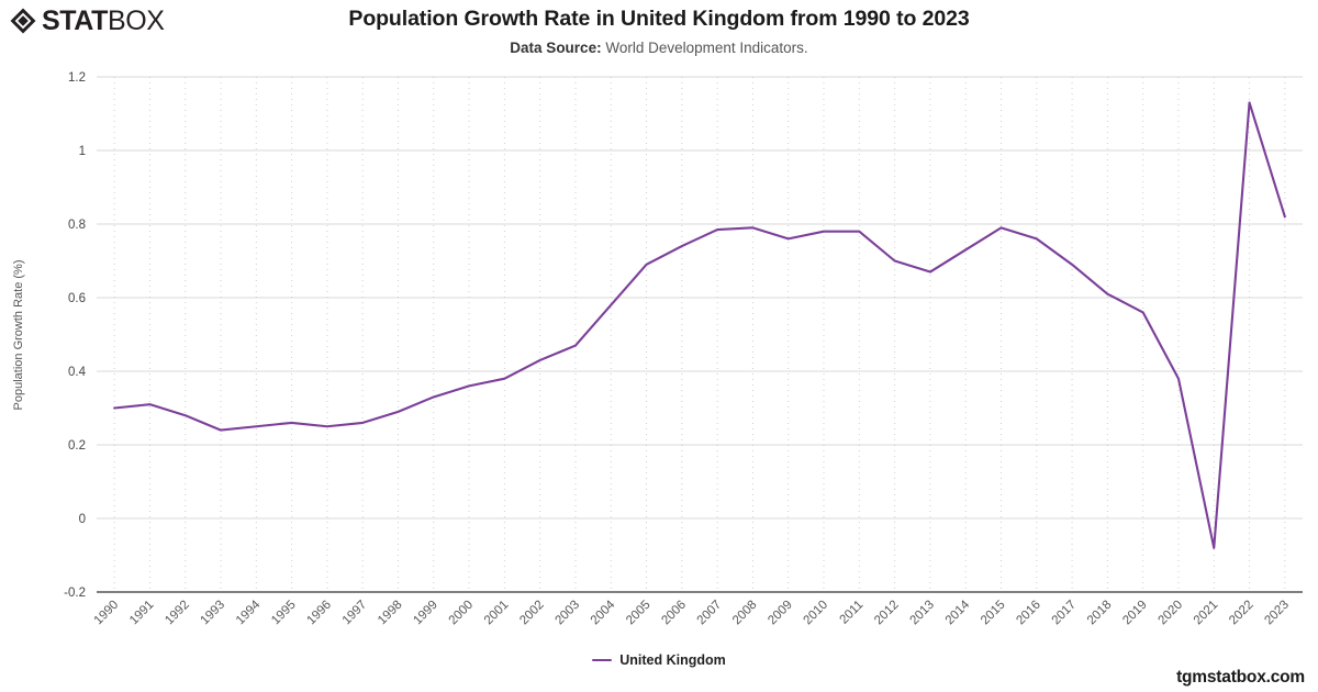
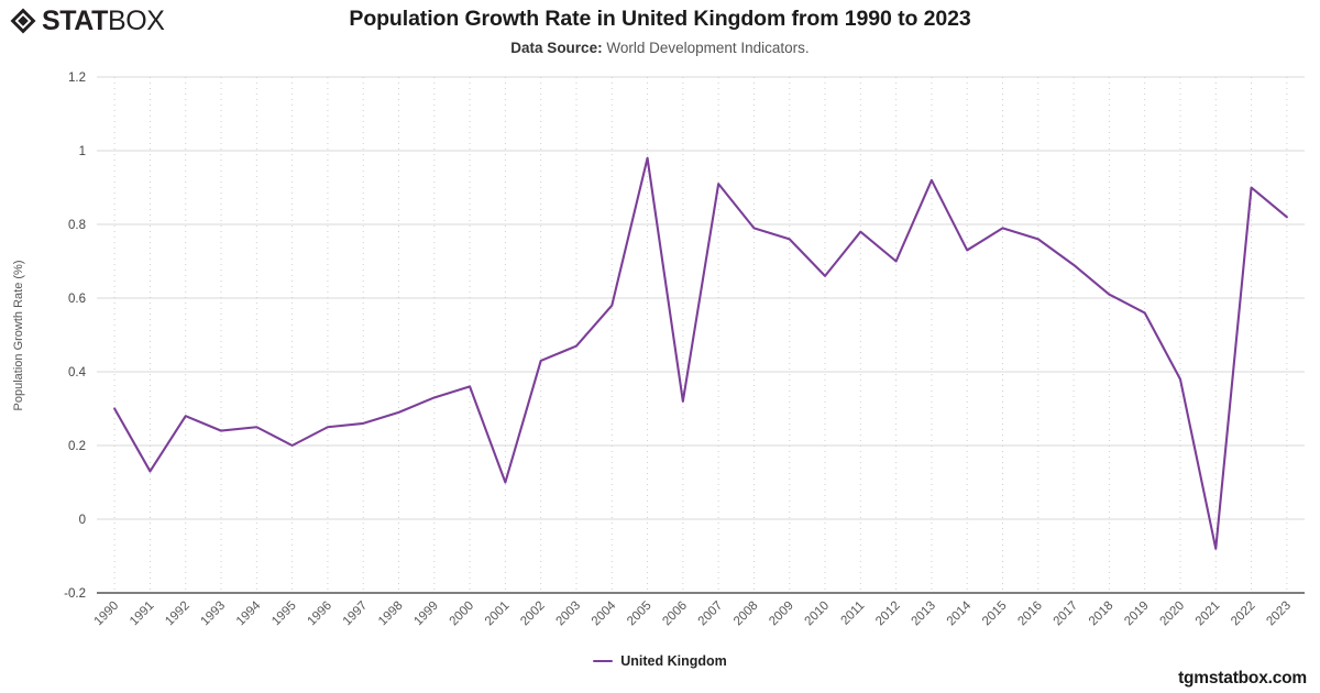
1991: 0.31 -> 0.13
1995: 0.26 -> 0.20
2001: 0.38 -> 0.10
2005: 0.69 -> 0.98
2006: 0.74 -> 0.32
2007: 0.79 -> 0.91
2010: 0.78 -> 0.66
2013: 0.67 -> 0.92
2022: 1.13 -> 0.90
